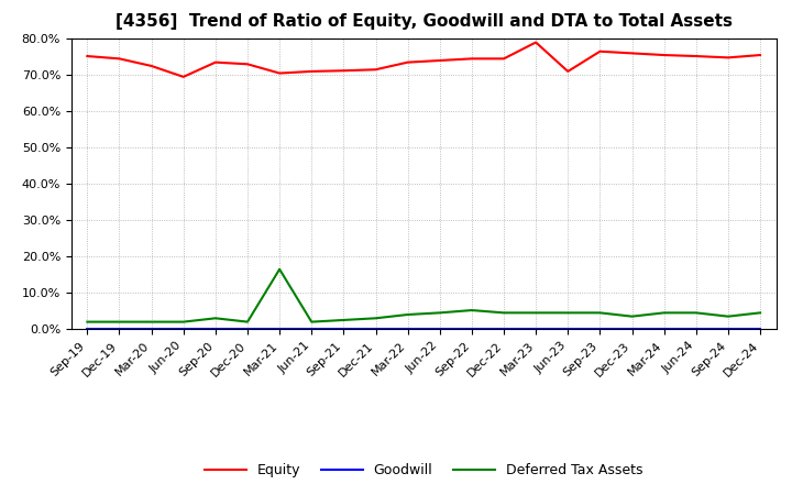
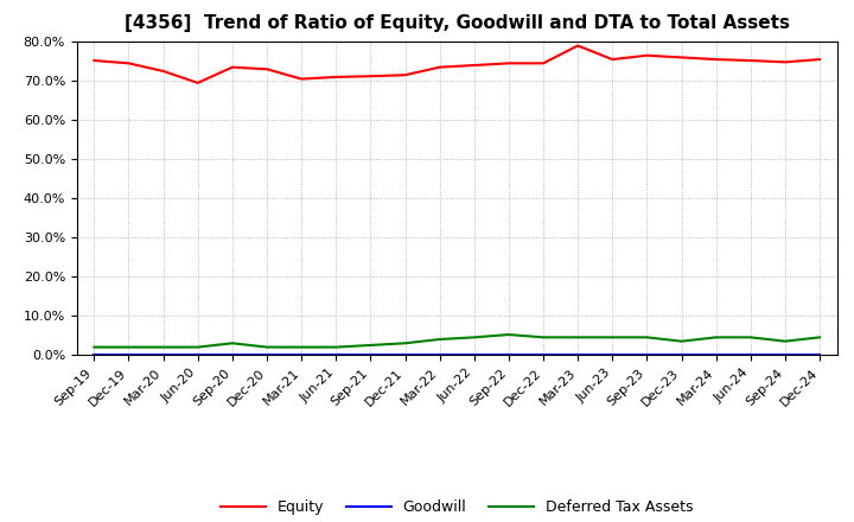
Deferred Tax Assets/Mar-21: 16.5% -> 2.0%
Equity/Jun-23: 71.0% -> 75.5%
